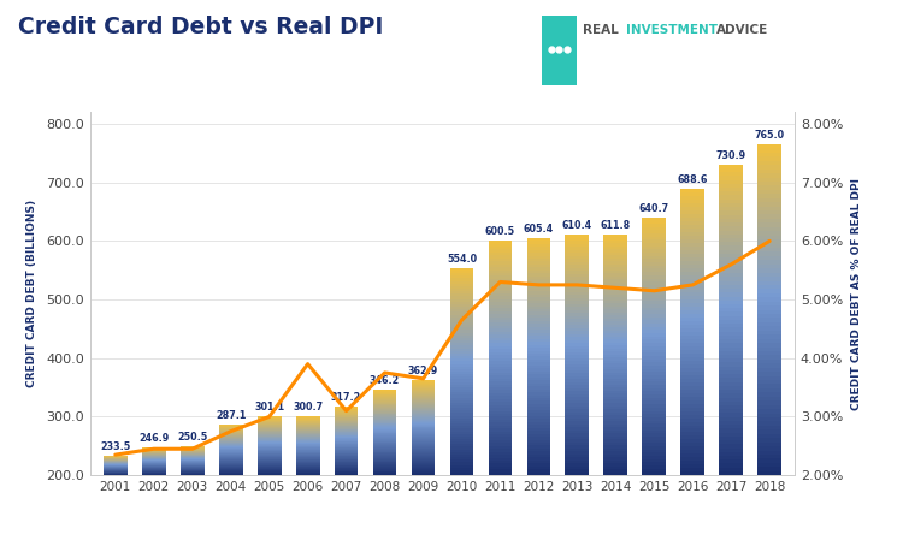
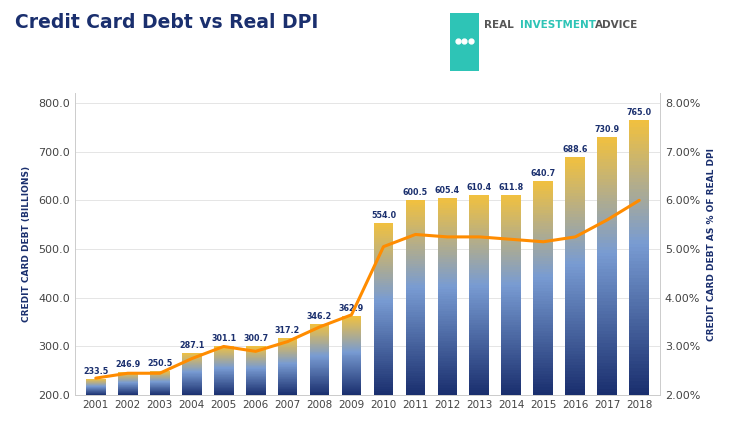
2006: 3.90% -> 2.90%
2008: 3.75% -> 3.40%
2010: 4.65% -> 5.05%
